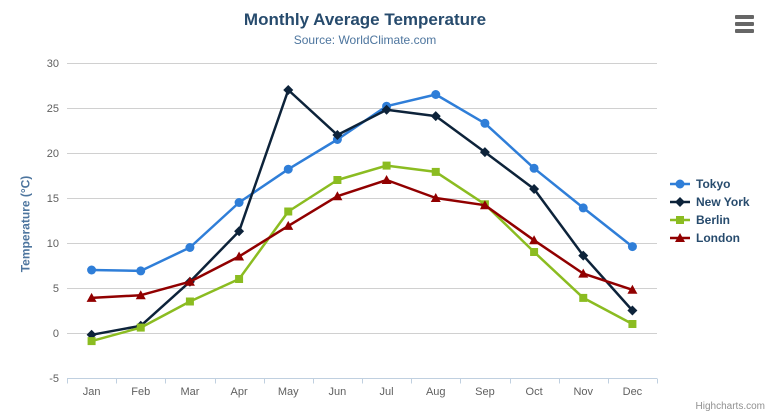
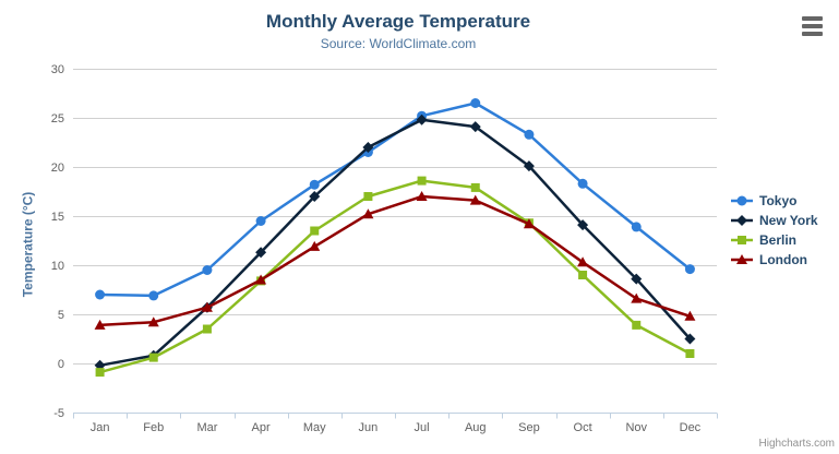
Berlin/Apr: 6 -> 8
New York/May: 27 -> 17
London/Aug: 15 -> 17
New York/Oct: 16 -> 14
